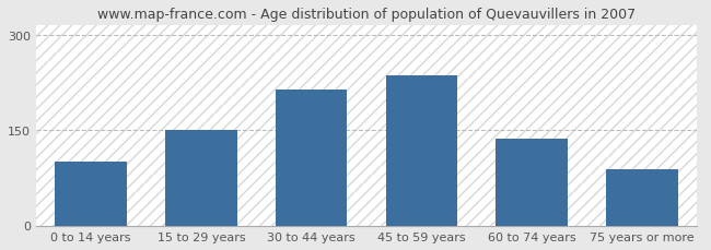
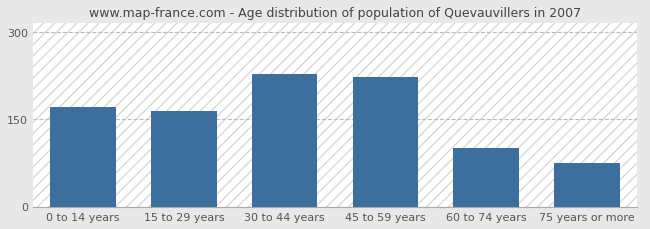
0 to 14 years: 100 -> 170
15 to 29 years: 150 -> 163
30 to 44 years: 214 -> 228
45 to 59 years: 236 -> 222
60 to 74 years: 136 -> 100
75 years or more: 88 -> 75
